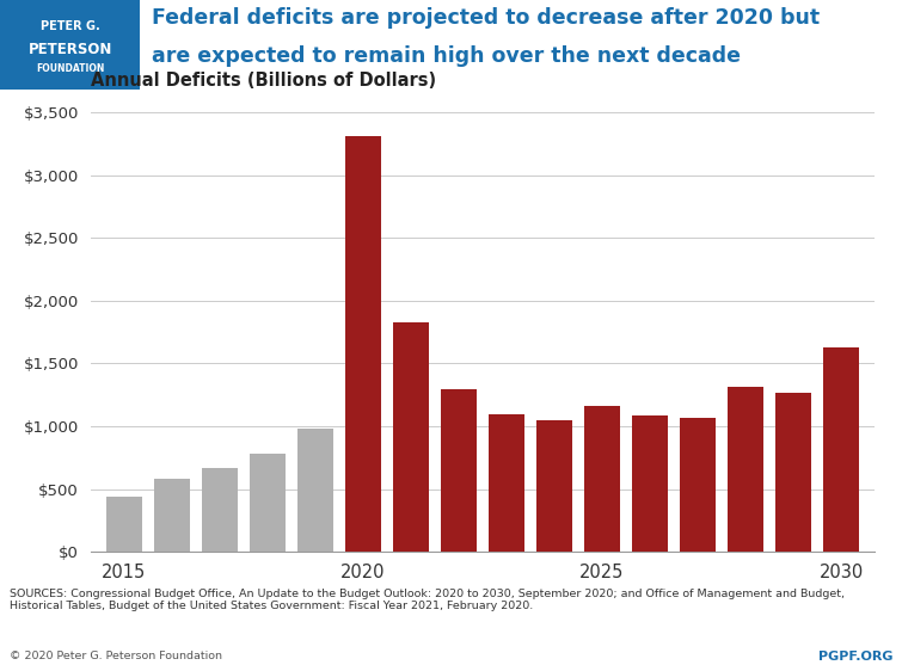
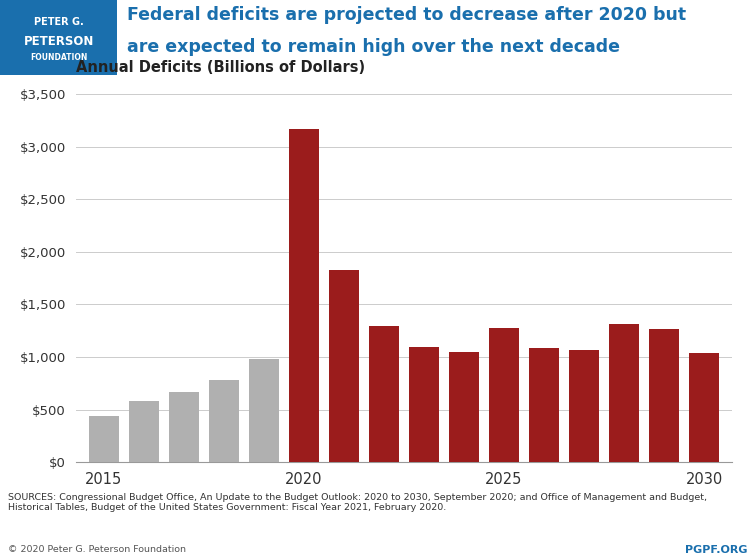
2020: $3,310 -> $3,170
2025: $1,160 -> $1,280
2030: $1,630 -> $1,040
